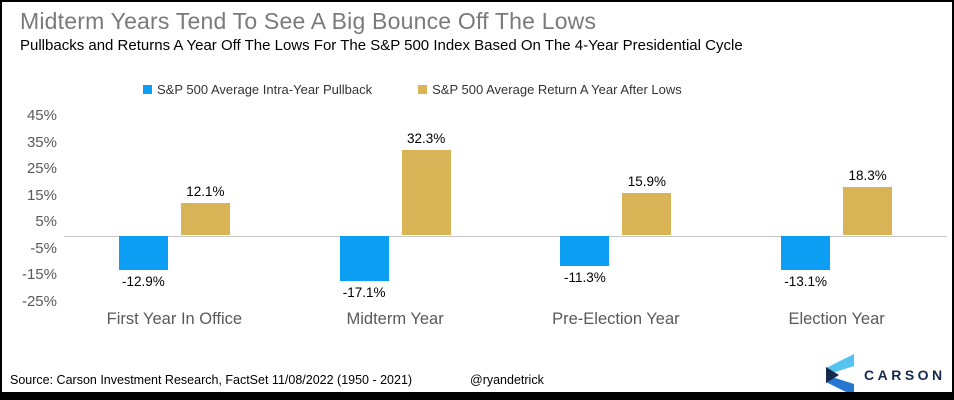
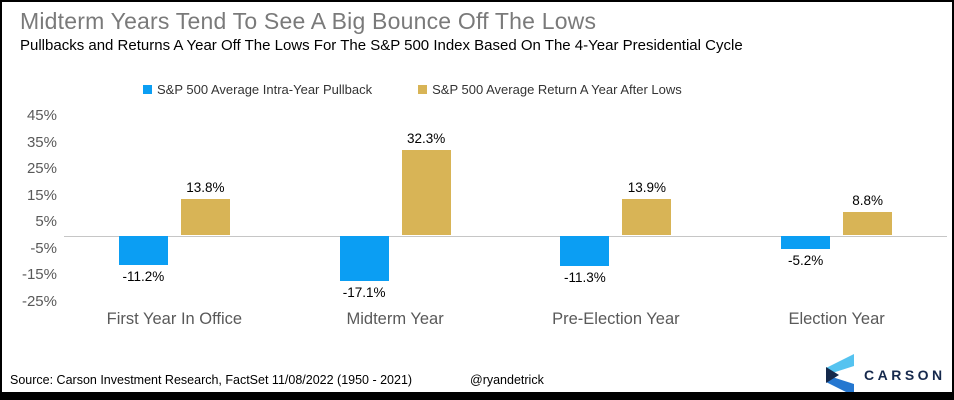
S&P 500 Average Intra-Year Pullback/First Year In Office: -12.9% -> -11.2%
S&P 500 Average Return A Year After Lows/First Year In Office: 12.1% -> 13.8%
S&P 500 Average Return A Year After Lows/Pre-Election Year: 15.9% -> 13.9%
S&P 500 Average Intra-Year Pullback/Election Year: -13.1% -> -5.2%
S&P 500 Average Return A Year After Lows/Election Year: 18.3% -> 8.8%
